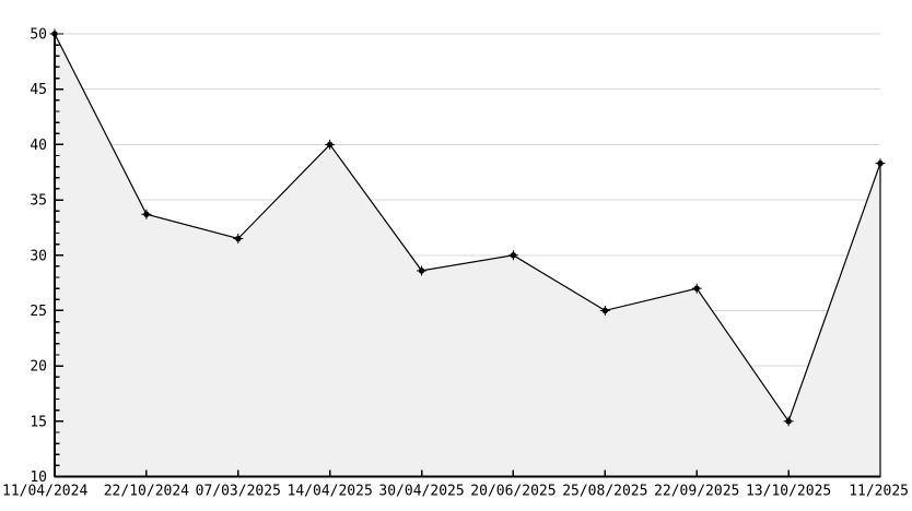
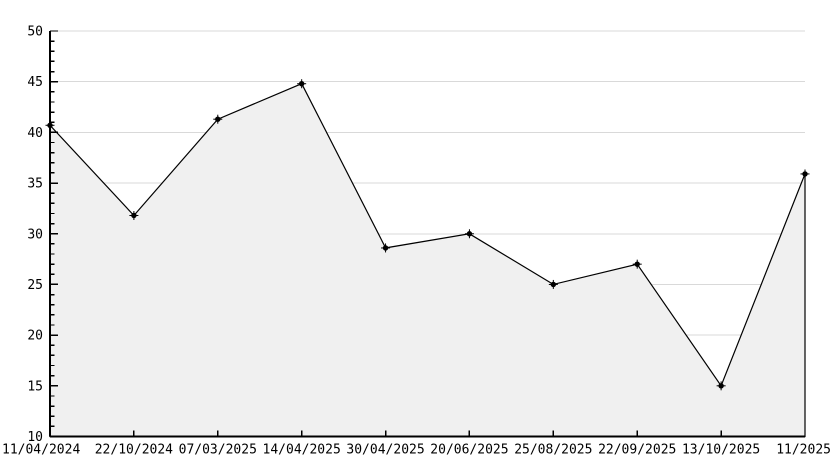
11/04/2024: 50.0 -> 40.7
22/10/2024: 33.7 -> 31.8
07/03/2025: 31.5 -> 41.3
14/04/2025: 40.0 -> 44.8
11/2025: 38.3 -> 35.9
